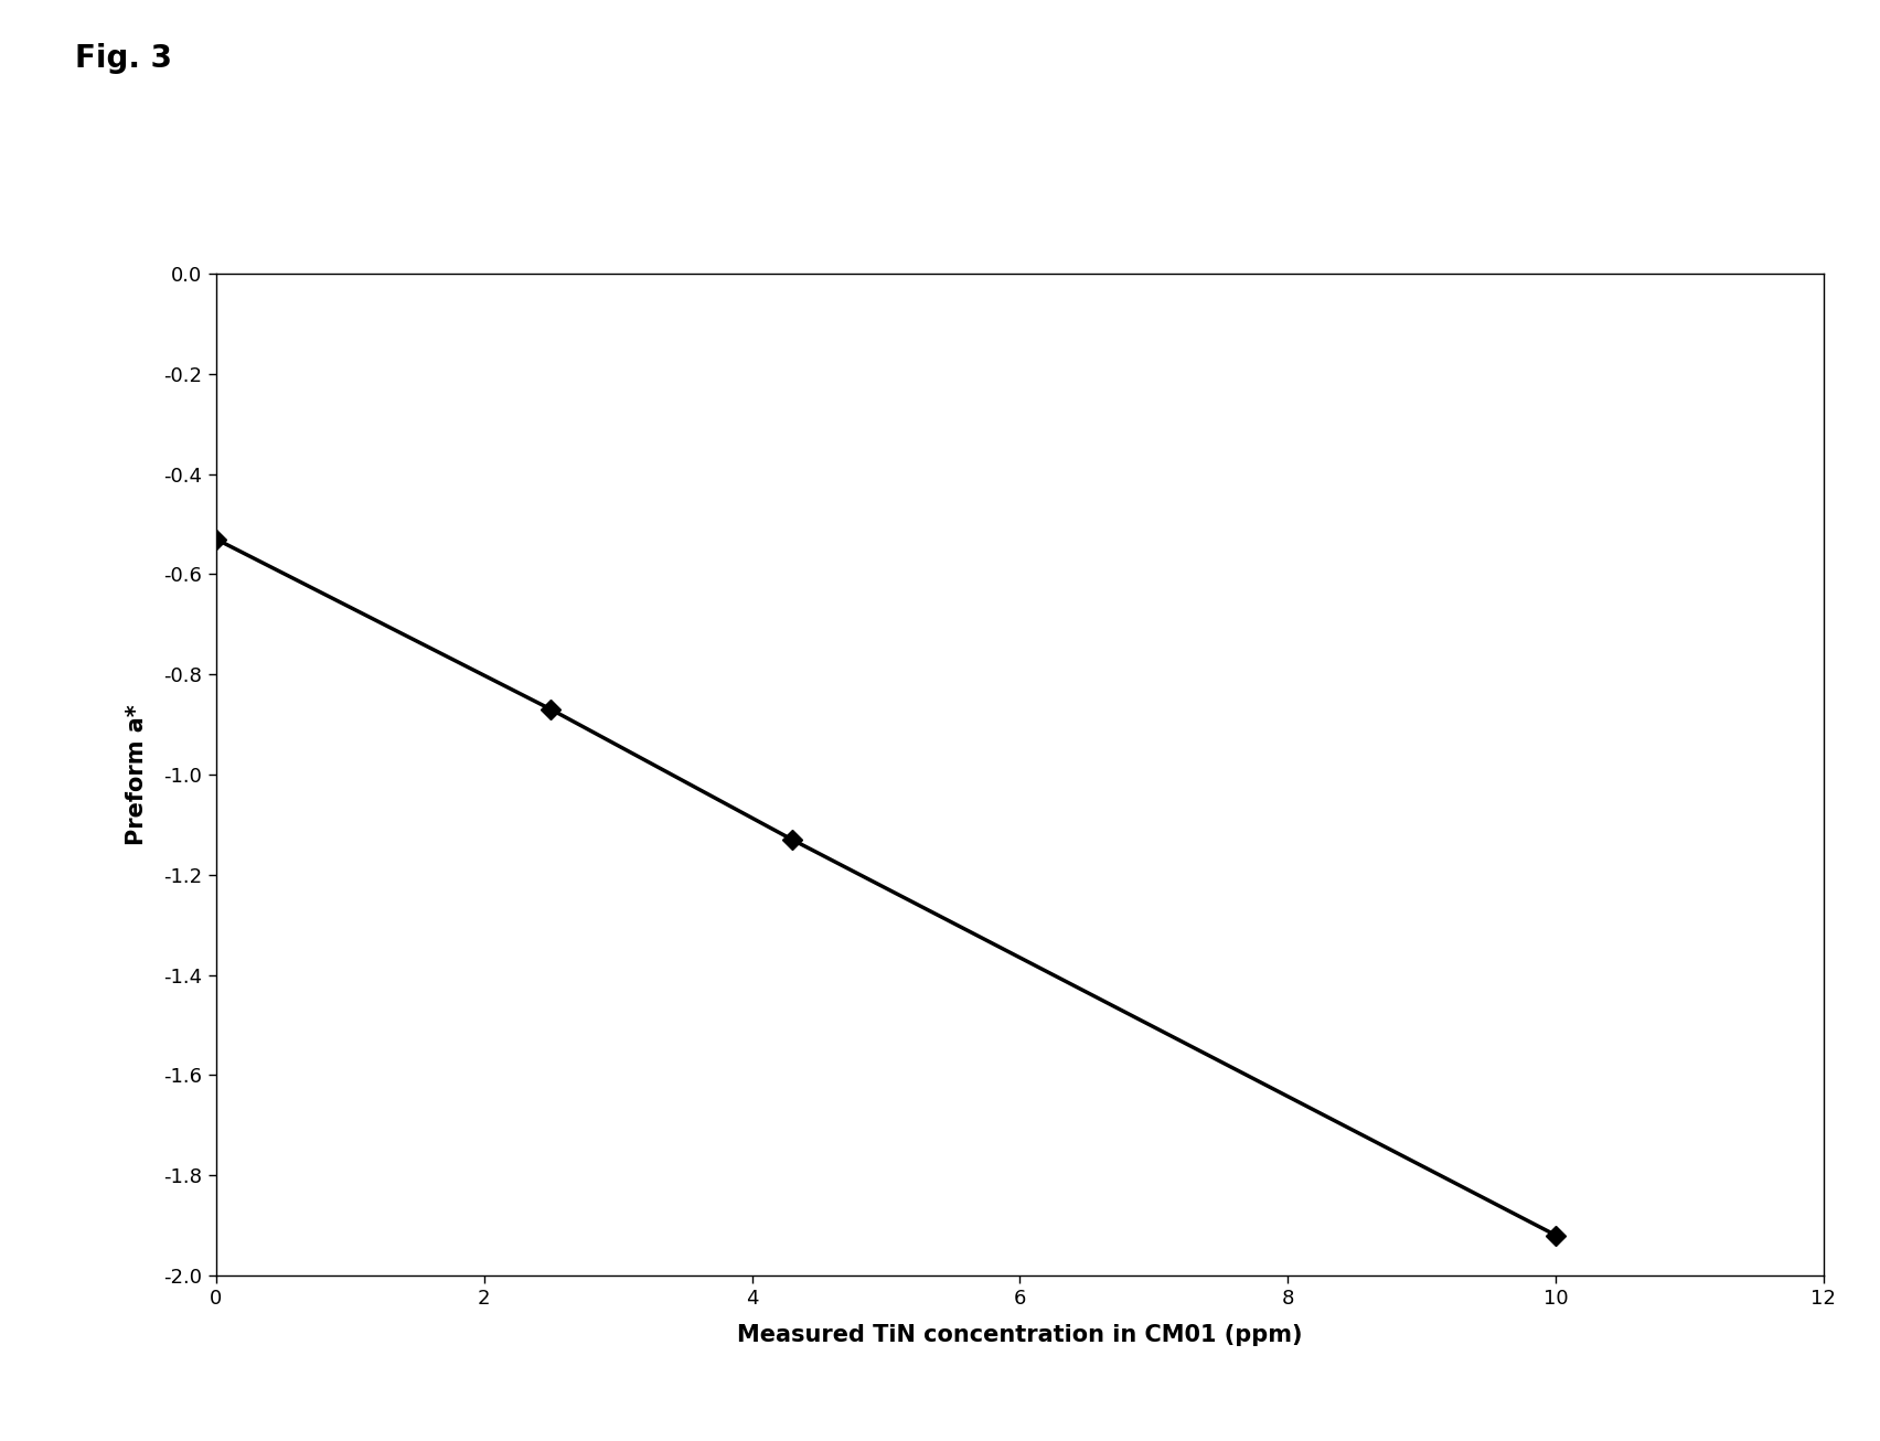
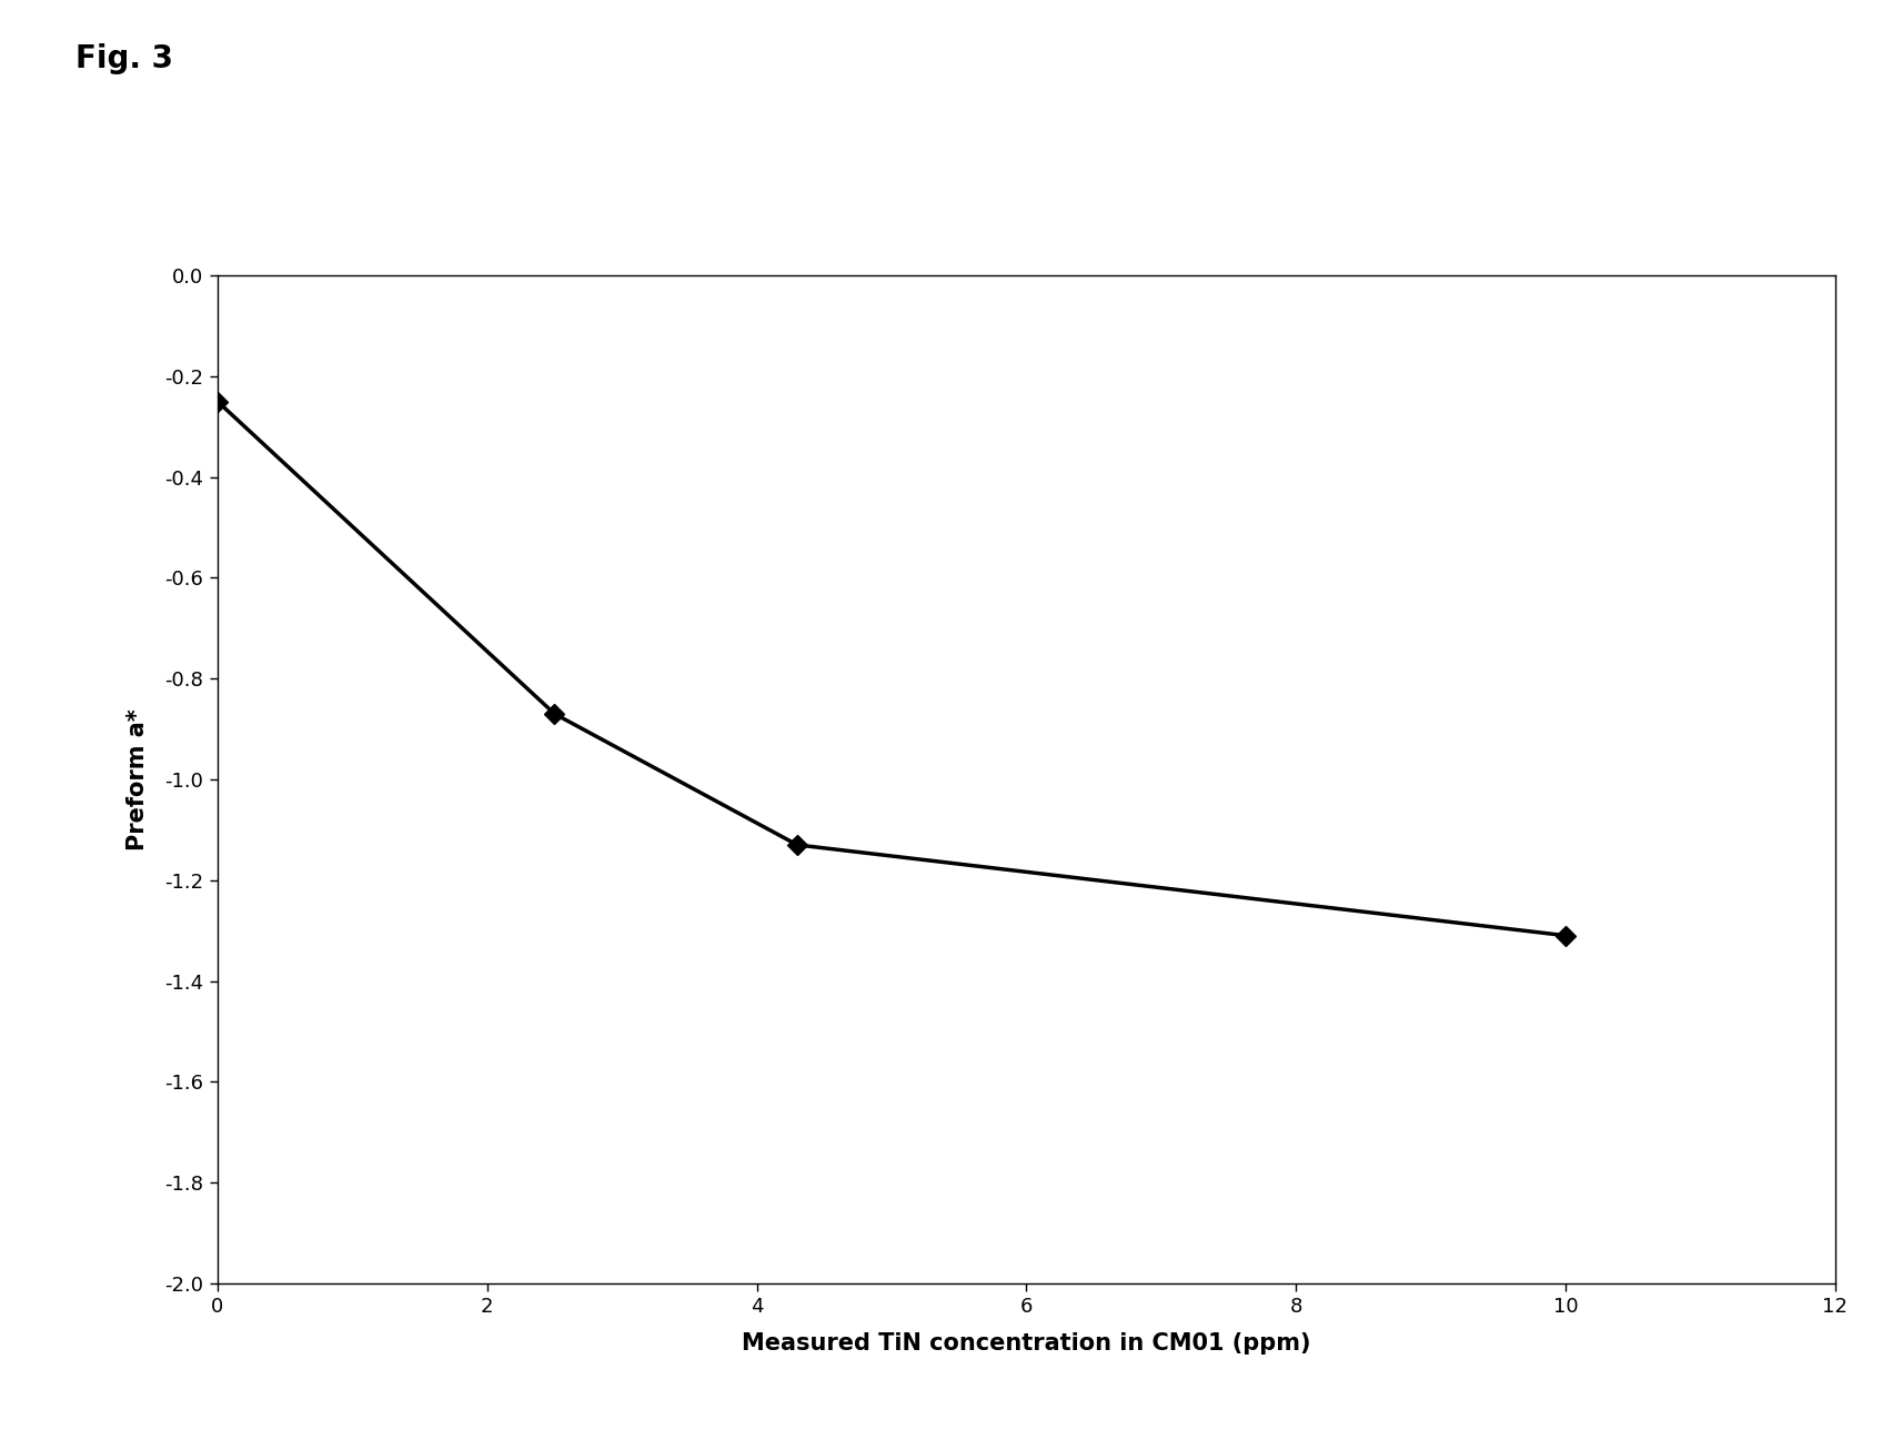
0: -0.53 -> -0.25
10: -1.92 -> -1.31
